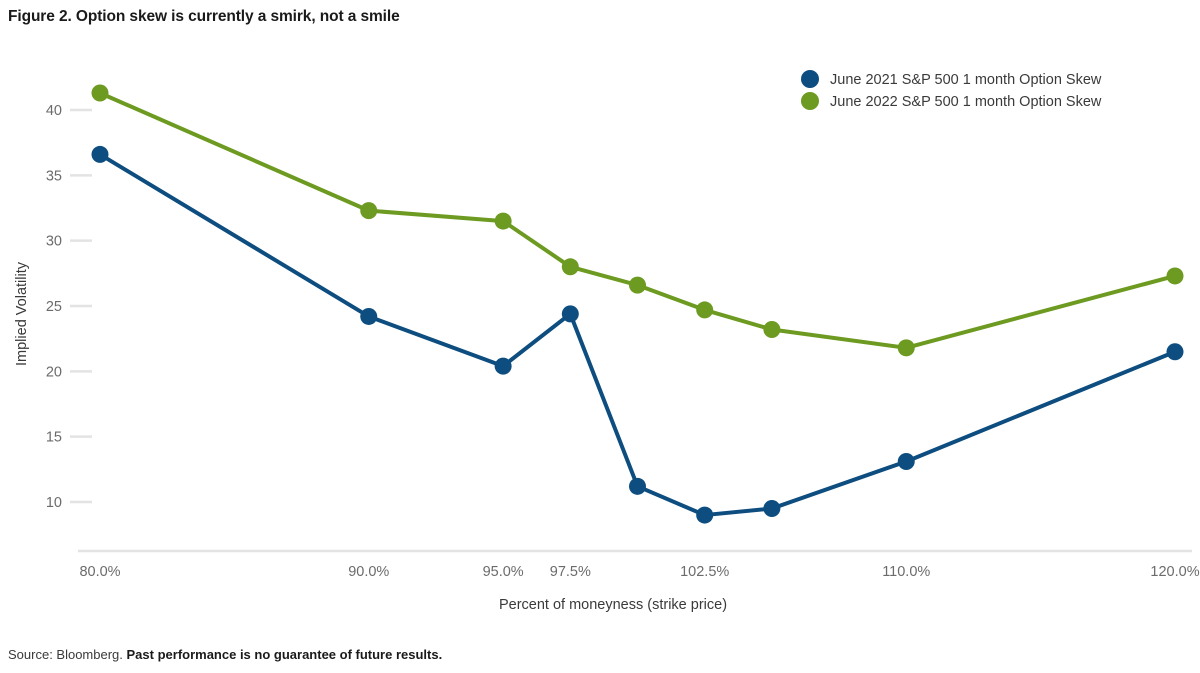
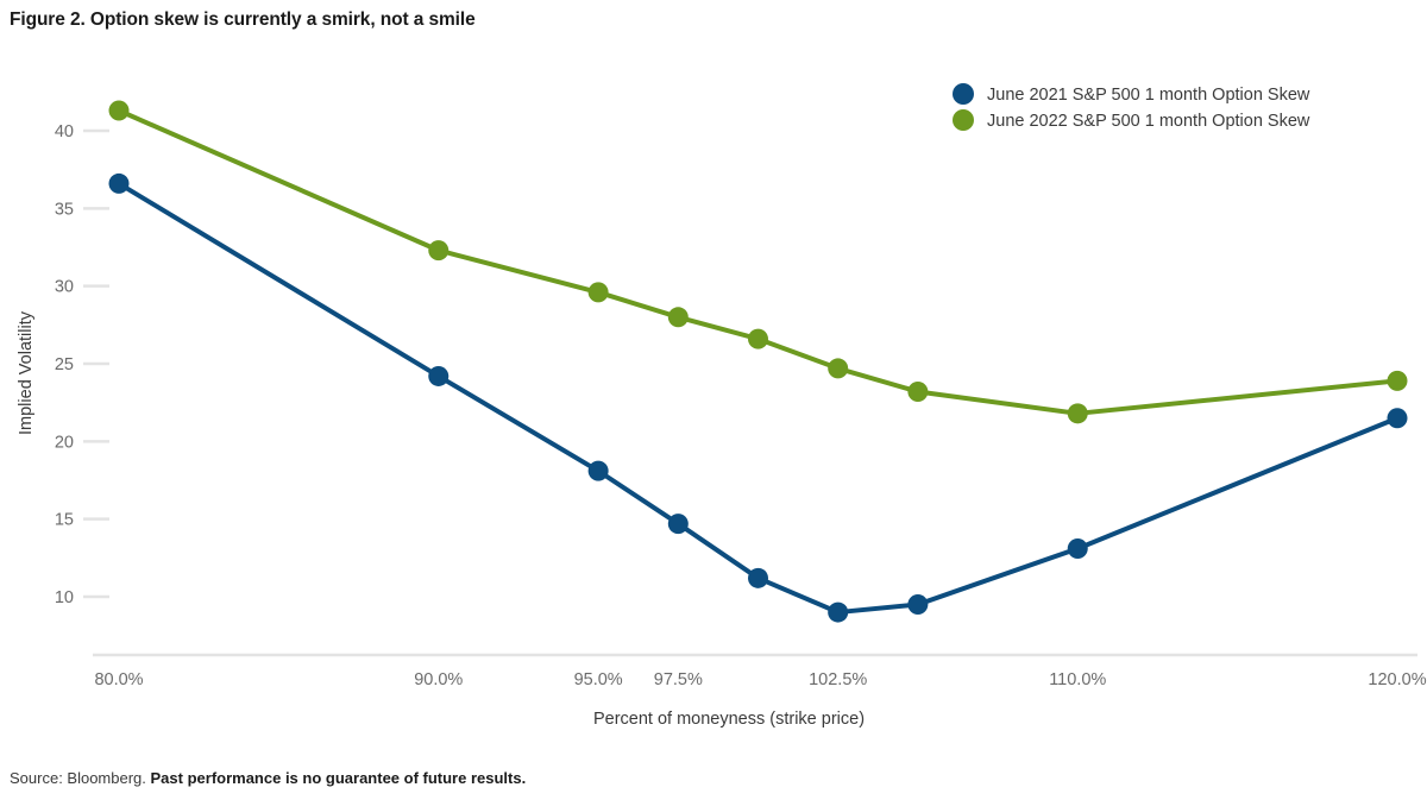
June 2021 S&P 500 1 month Option Skew/95.0%: 20.4 -> 18.1
June 2022 S&P 500 1 month Option Skew/95.0%: 31.5 -> 29.6
June 2021 S&P 500 1 month Option Skew/97.5%: 24.4 -> 14.7
June 2022 S&P 500 1 month Option Skew/120.0%: 27.3 -> 23.9
